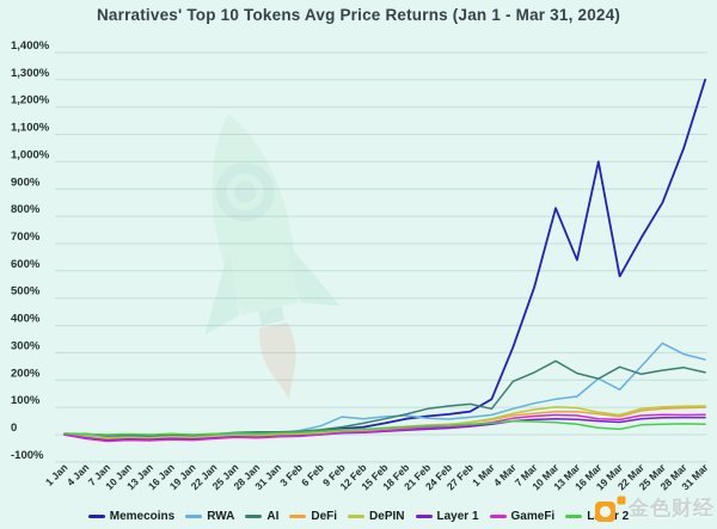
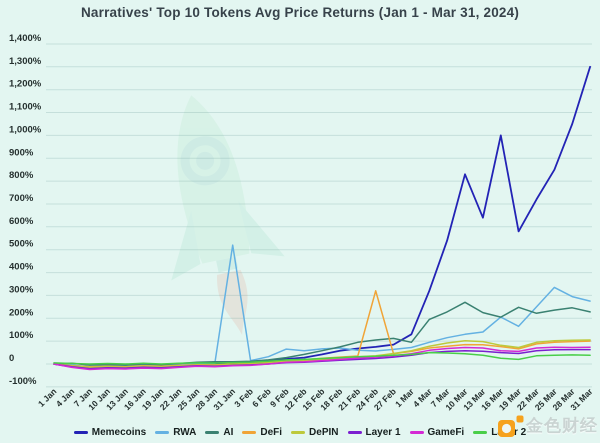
RWA/31 Jan: 10% -> 520%
DeFi/24 Feb: 40% -> 320%
